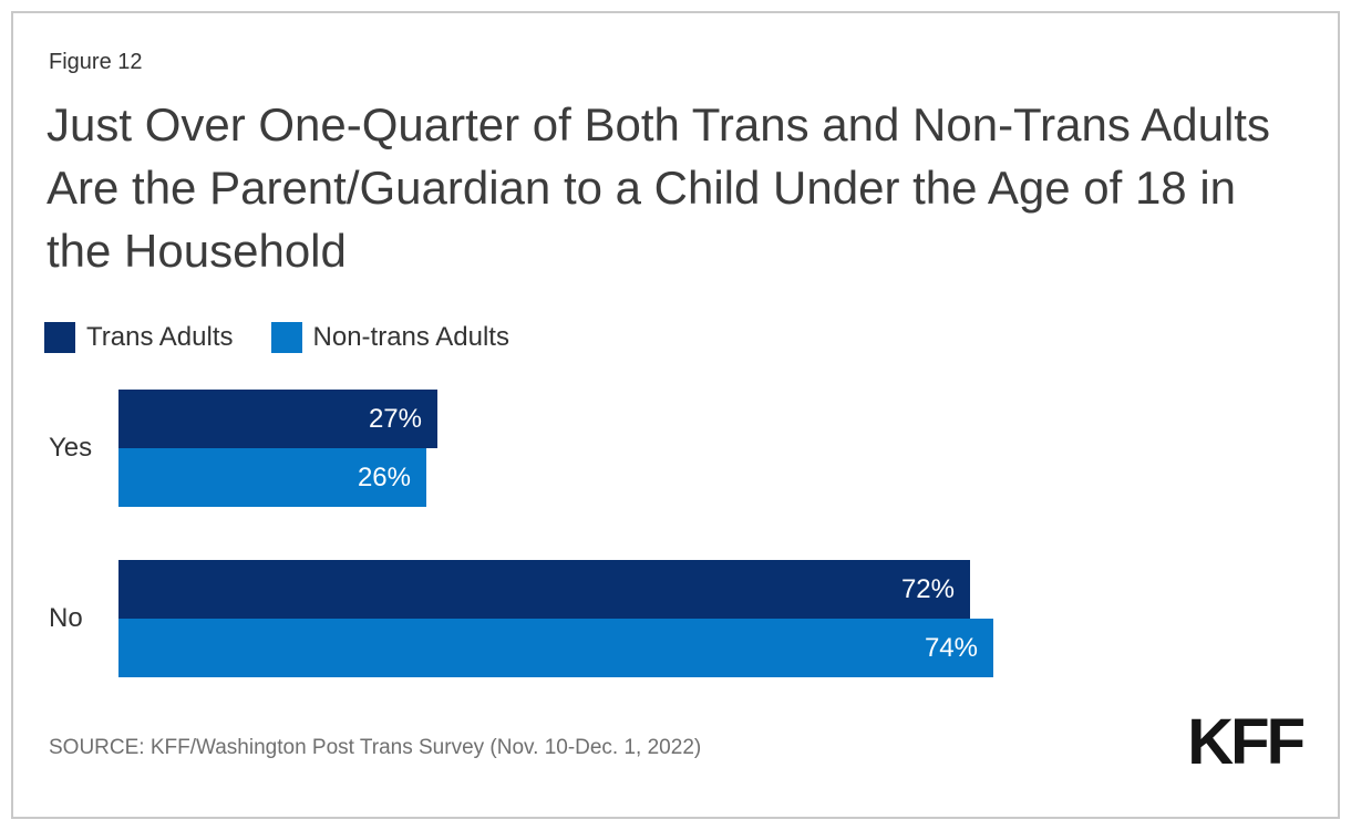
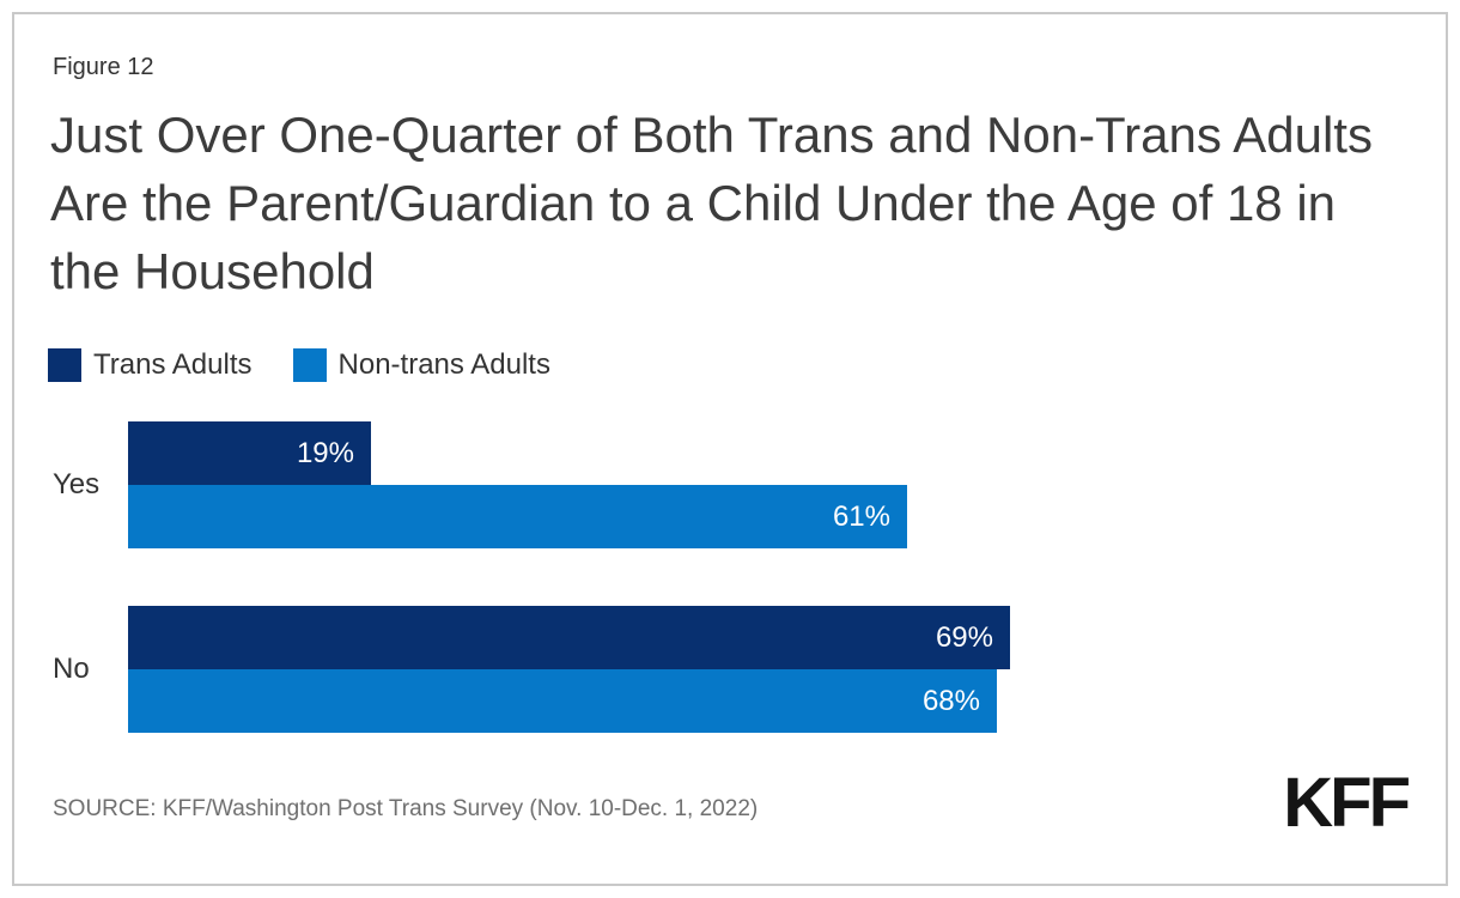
Trans Adults/Yes: 27% -> 19%
Non-trans Adults/Yes: 26% -> 61%
Trans Adults/No: 72% -> 69%
Non-trans Adults/No: 74% -> 68%
